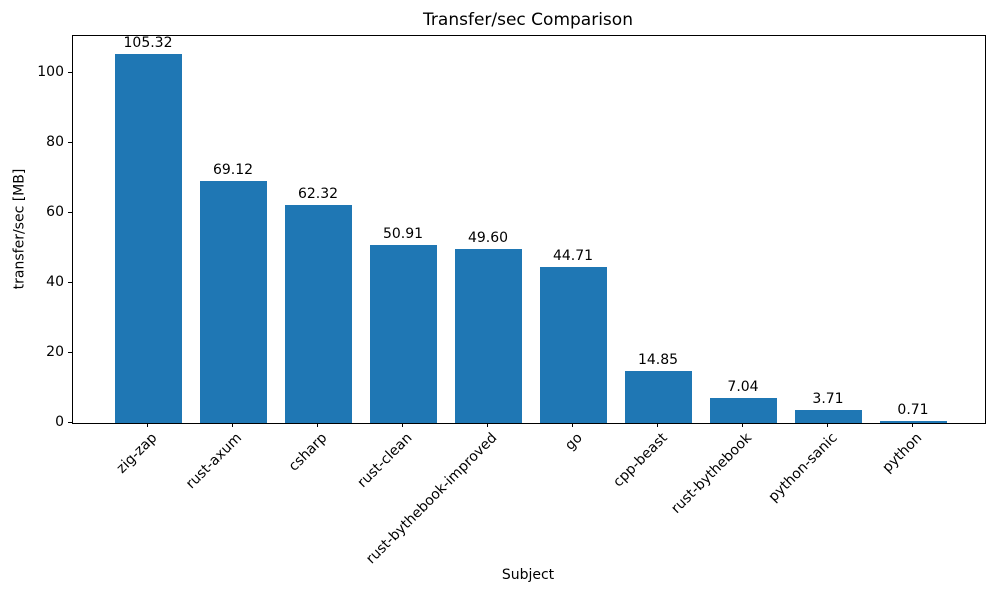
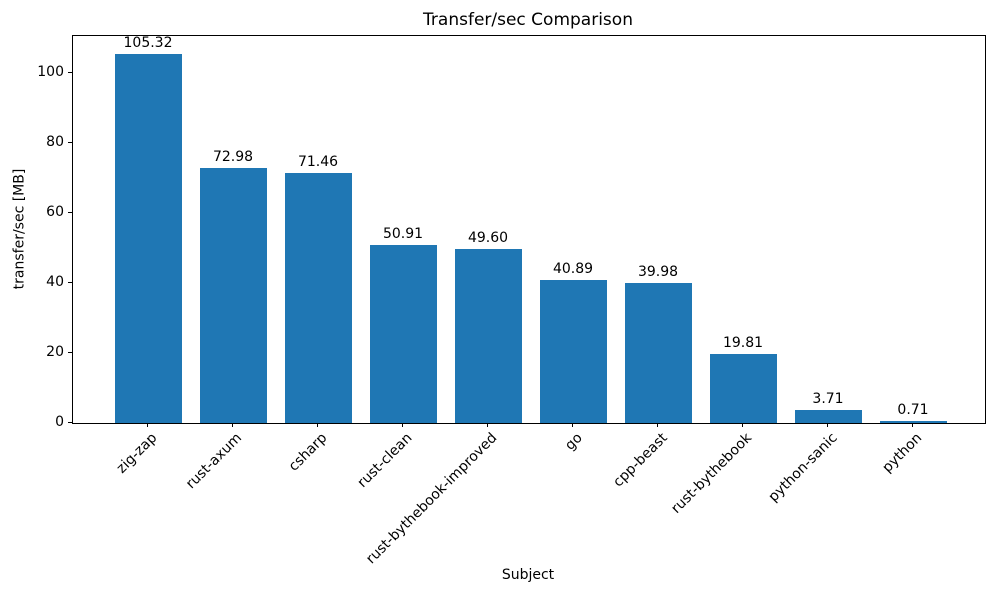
rust-axum: 69.12 -> 72.98
csharp: 62.32 -> 71.46
go: 44.71 -> 40.89
cpp-beast: 14.85 -> 39.98
rust-bythebook: 7.04 -> 19.81
